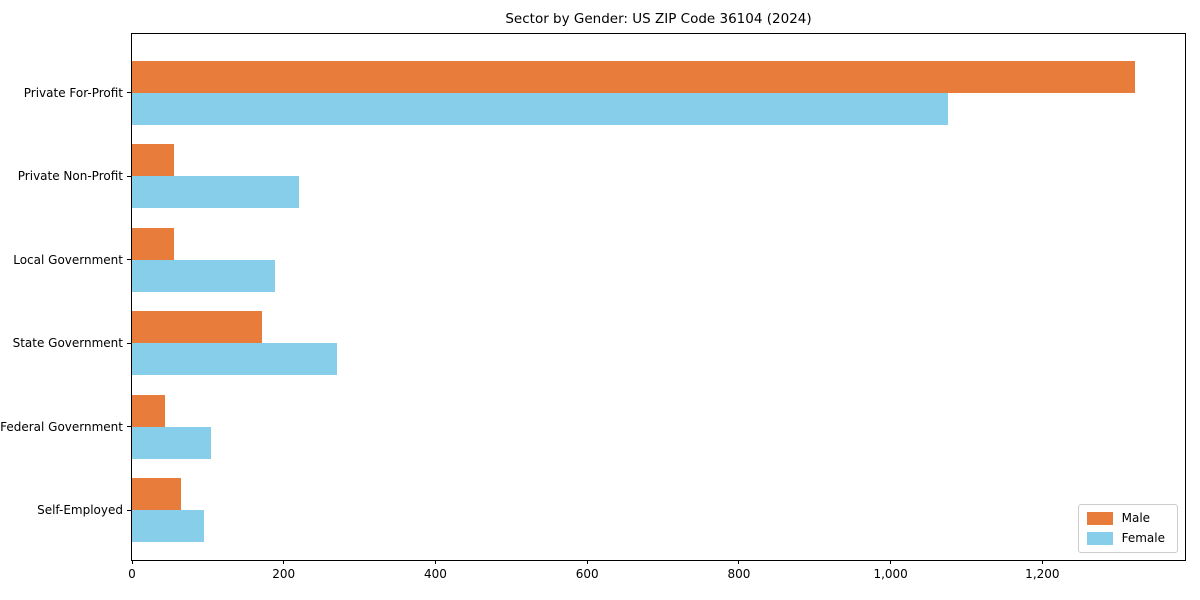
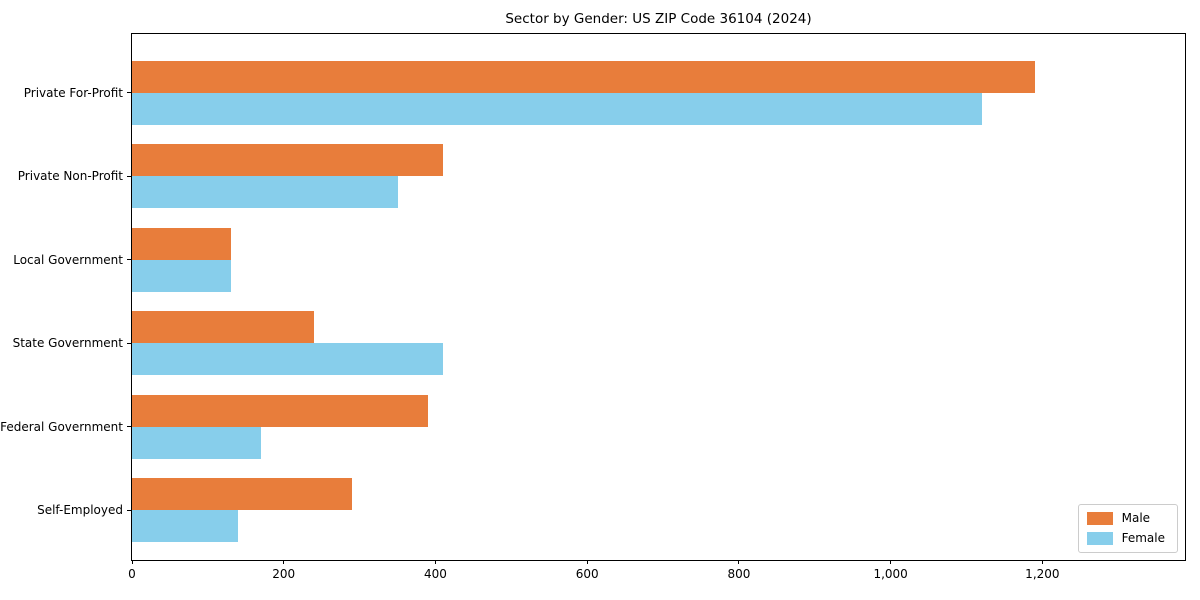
Male/Private For-Profit: 1320 -> 1190
Female/Private For-Profit: 1080 -> 1120
Male/Private Non-Profit: 60 -> 410
Female/Private Non-Profit: 220 -> 350
Male/Local Government: 60 -> 130
Female/Local Government: 190 -> 130
Male/State Government: 170 -> 240
Female/State Government: 270 -> 410
Male/Federal Government: 40 -> 390
Female/Federal Government: 100 -> 170
Male/Self-Employed: 60 -> 290
Female/Self-Employed: 100 -> 140
